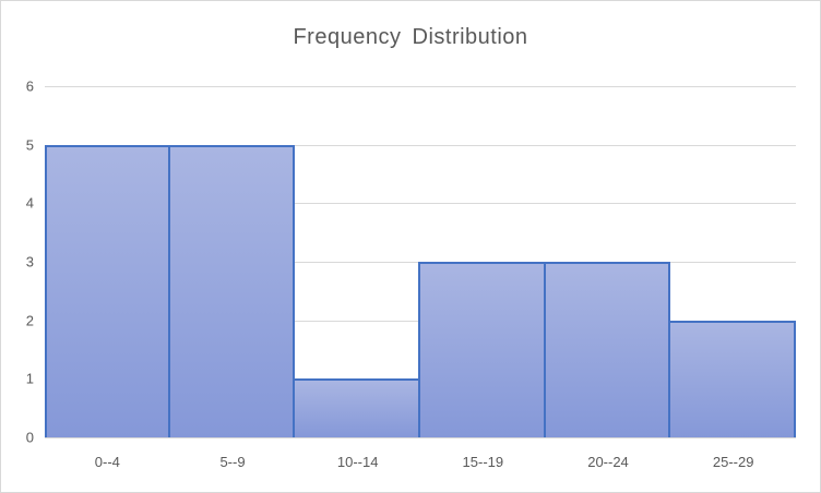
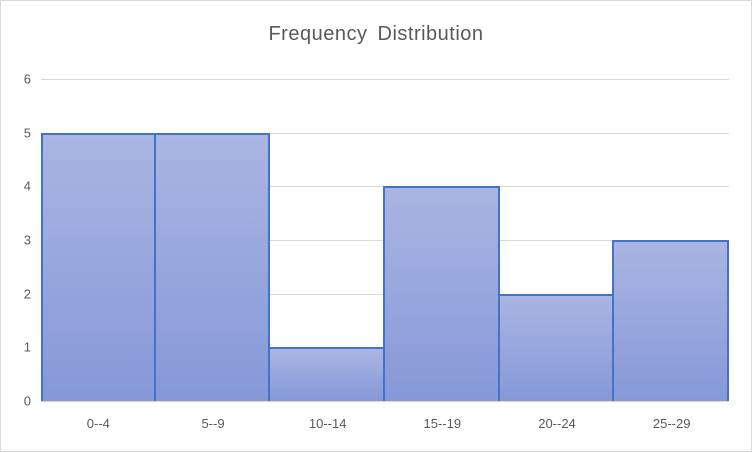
15--19: 3 -> 4
20--24: 3 -> 2
25--29: 2 -> 3
